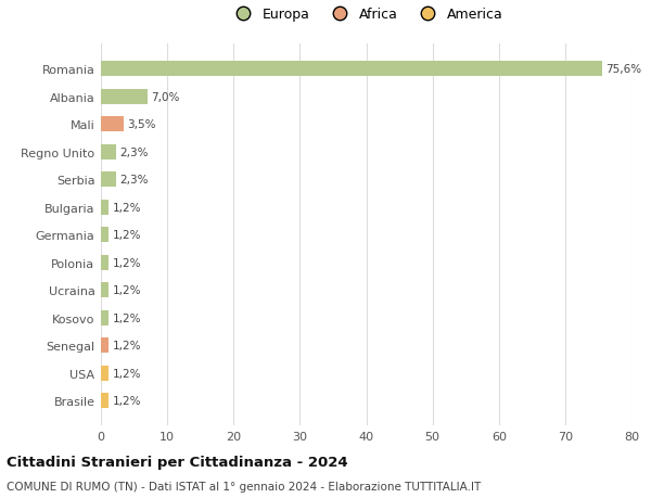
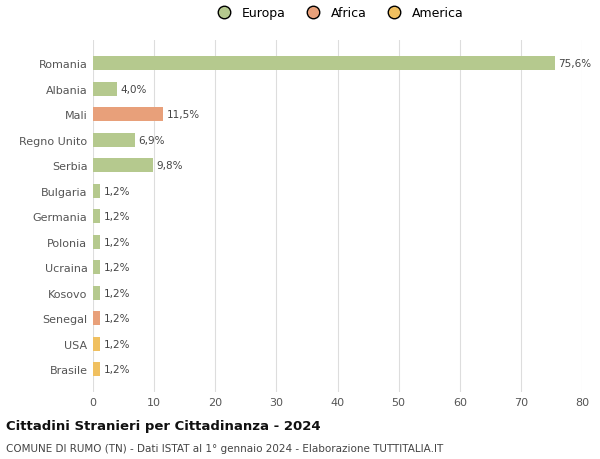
Albania: 7,0% -> 4,0%
Mali: 3,5% -> 11,5%
Regno Unito: 2,3% -> 6,9%
Serbia: 2,3% -> 9,8%
